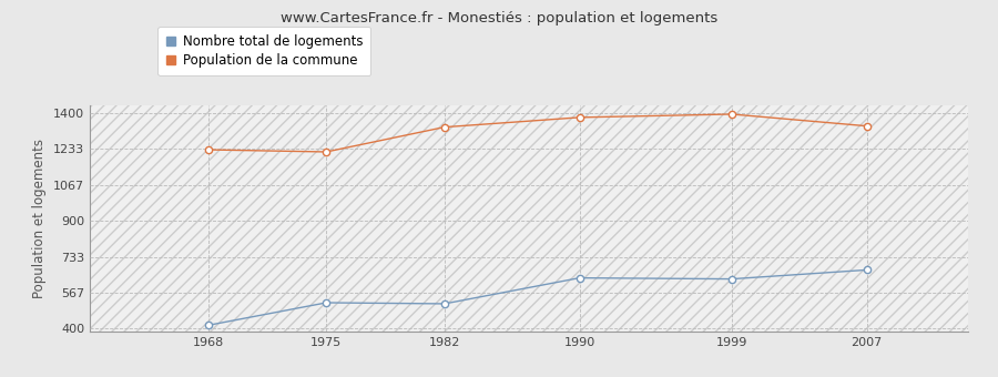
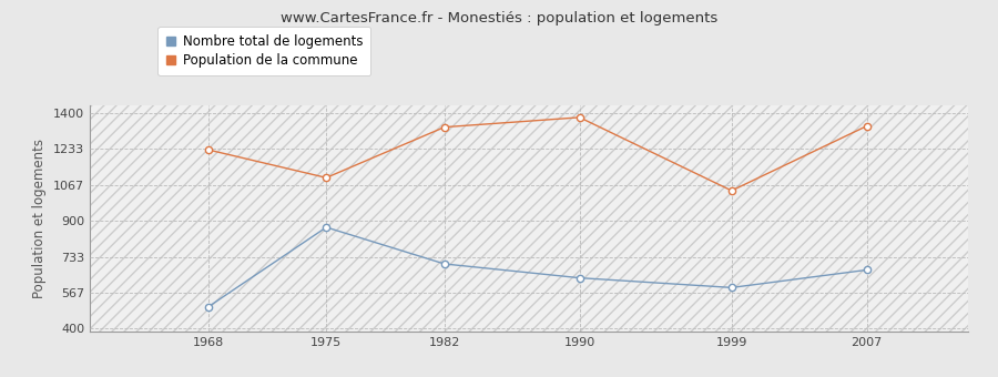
Nombre total de logements/1968: 420 -> 500
Nombre total de logements/1975: 520 -> 870
Population de la commune/1975: 1220 -> 1100
Nombre total de logements/1982: 520 -> 700
Nombre total de logements/1999: 630 -> 590
Population de la commune/1999: 1400 -> 1040
